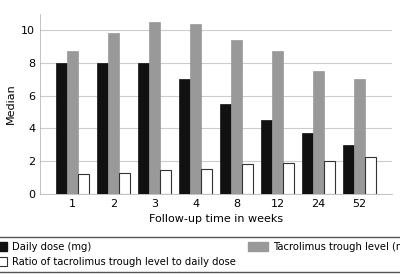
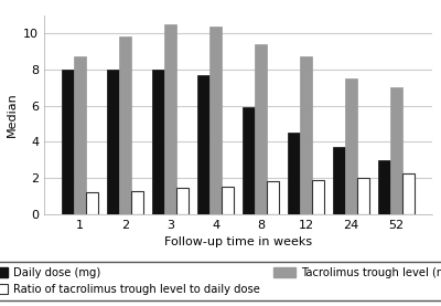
Daily dose (mg)/4: 7.0 -> 7.7
Daily dose (mg)/8: 5.5 -> 5.9
